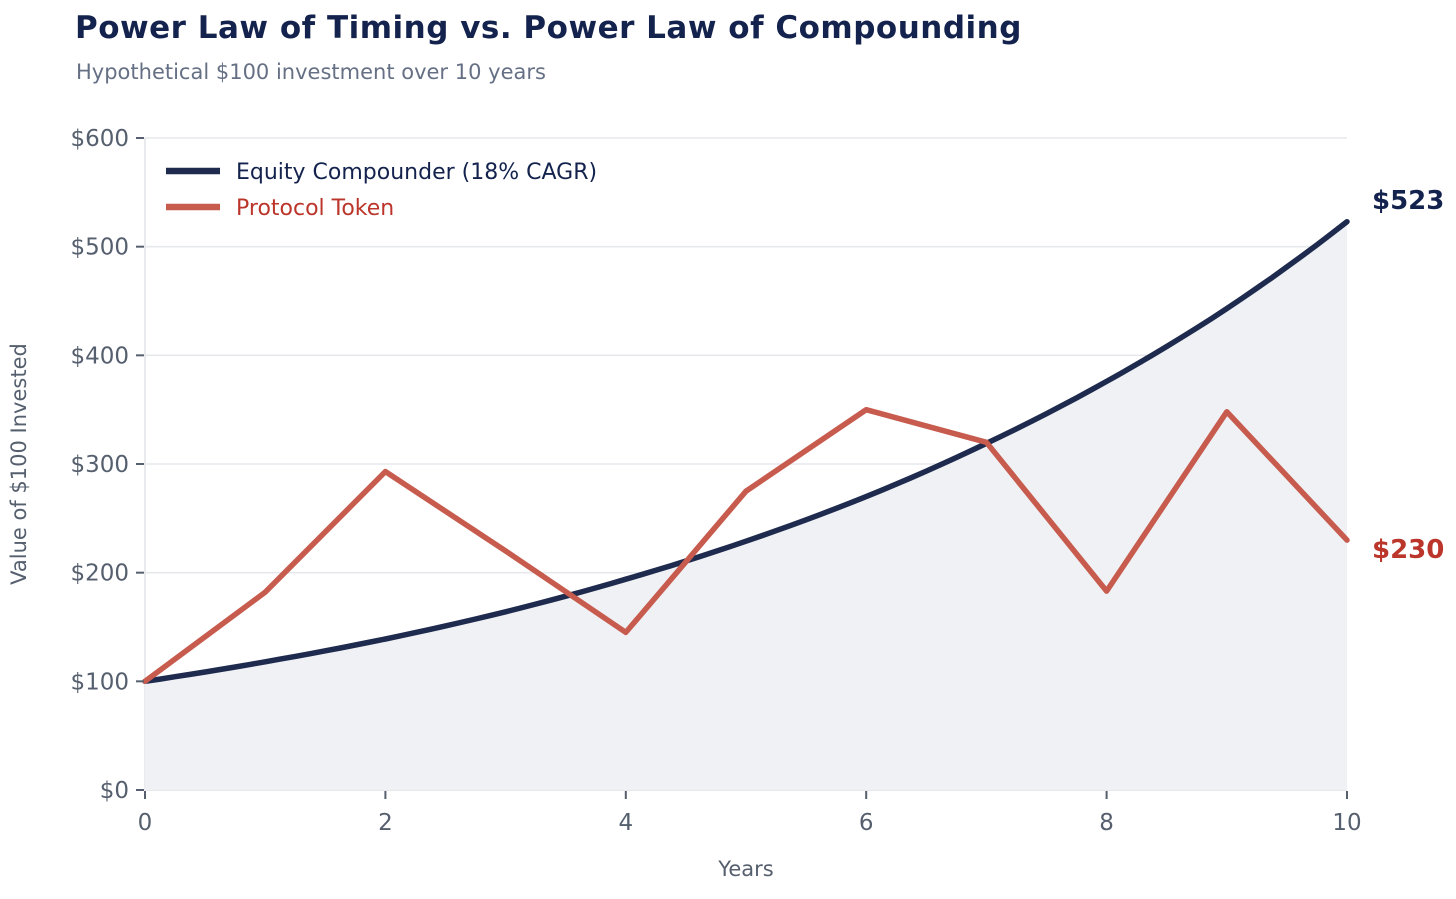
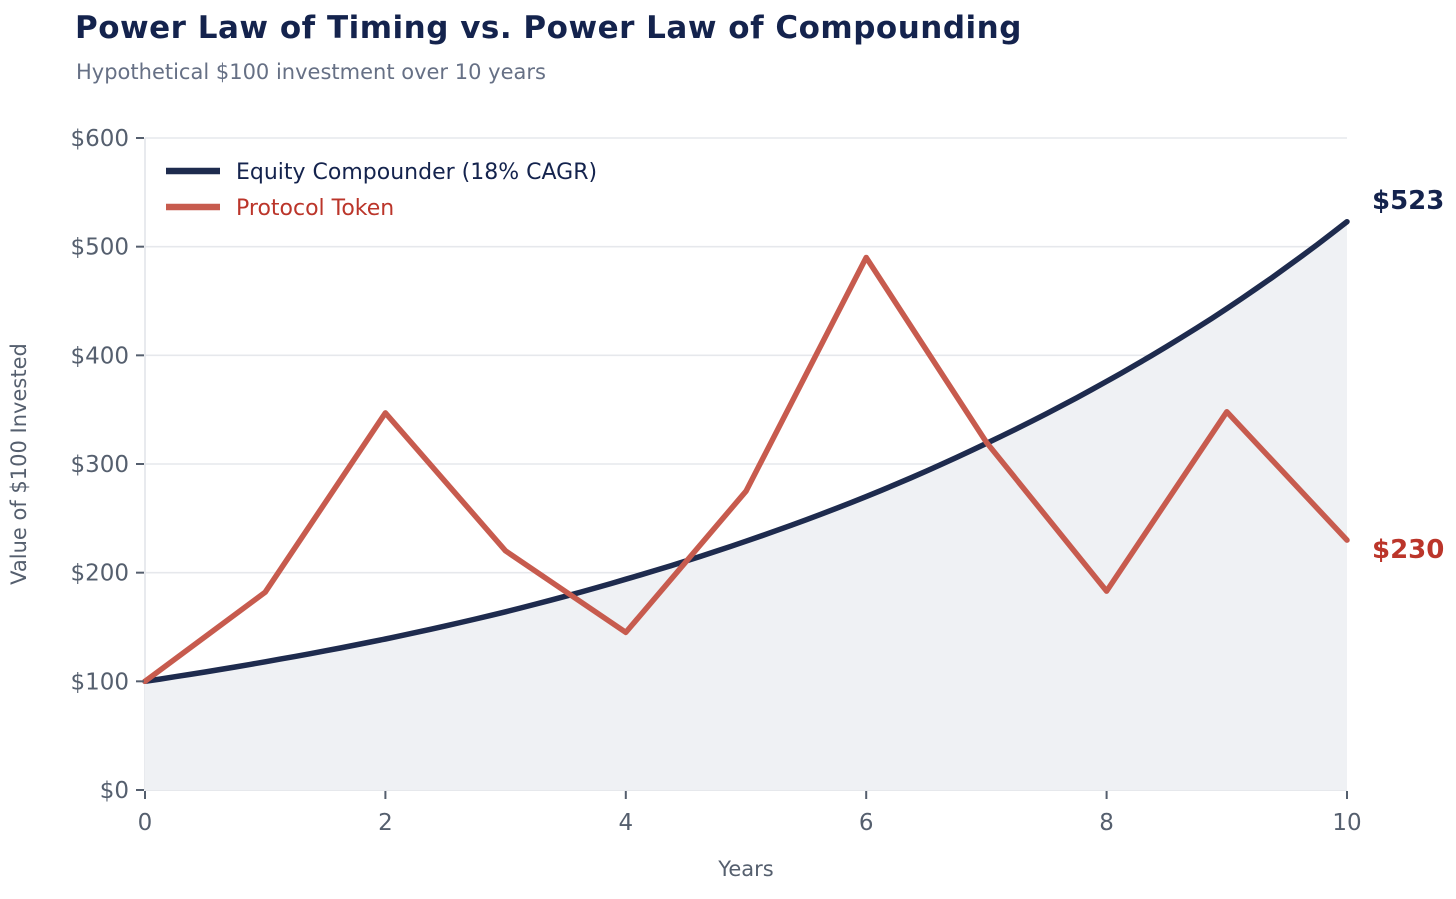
Protocol Token/2: $293 -> $347
Protocol Token/6: $350 -> $490
